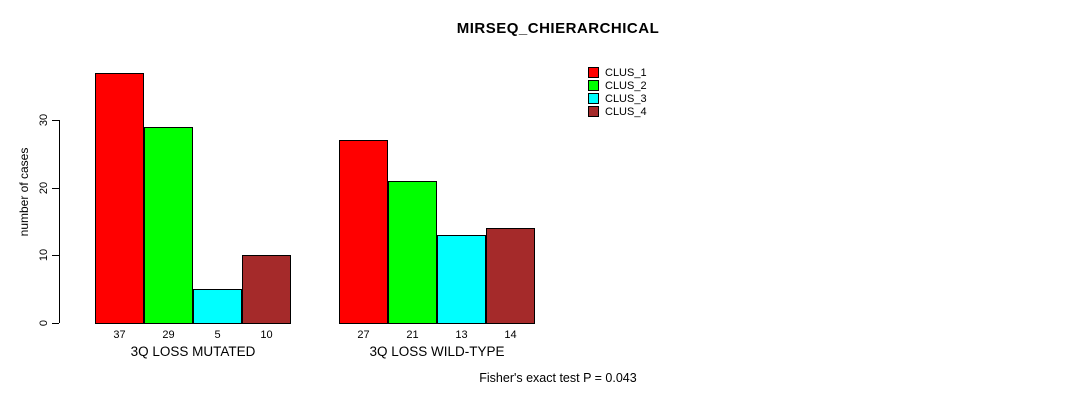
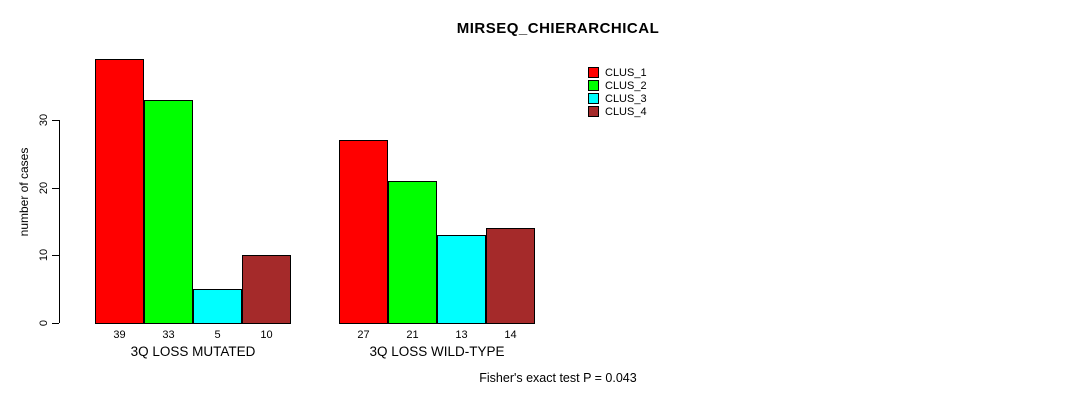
CLUS_1/3Q LOSS MUTATED: 37 -> 39
CLUS_2/3Q LOSS MUTATED: 29 -> 33
